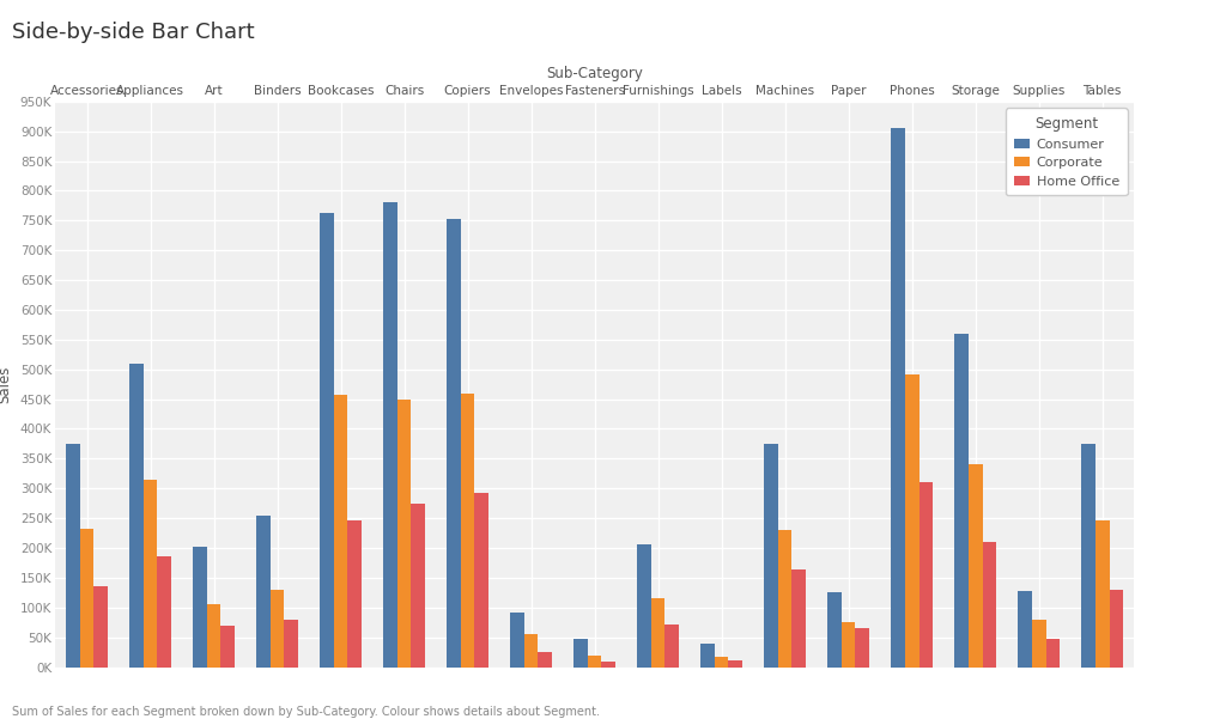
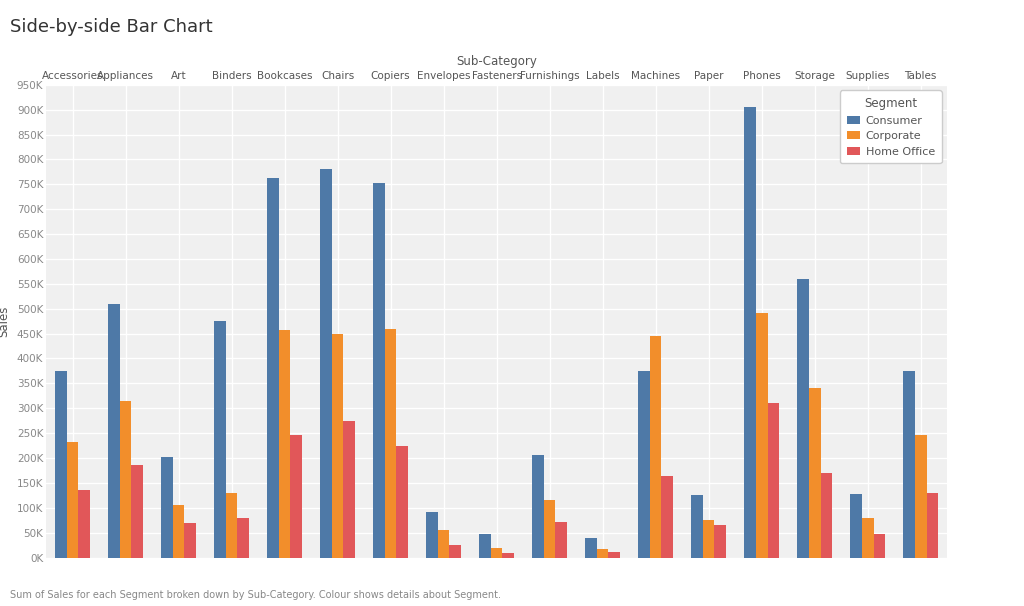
Consumer/Binders: 255K -> 475K
Home Office/Copiers: 292K -> 225K
Corporate/Machines: 230K -> 445K
Home Office/Storage: 210K -> 170K
